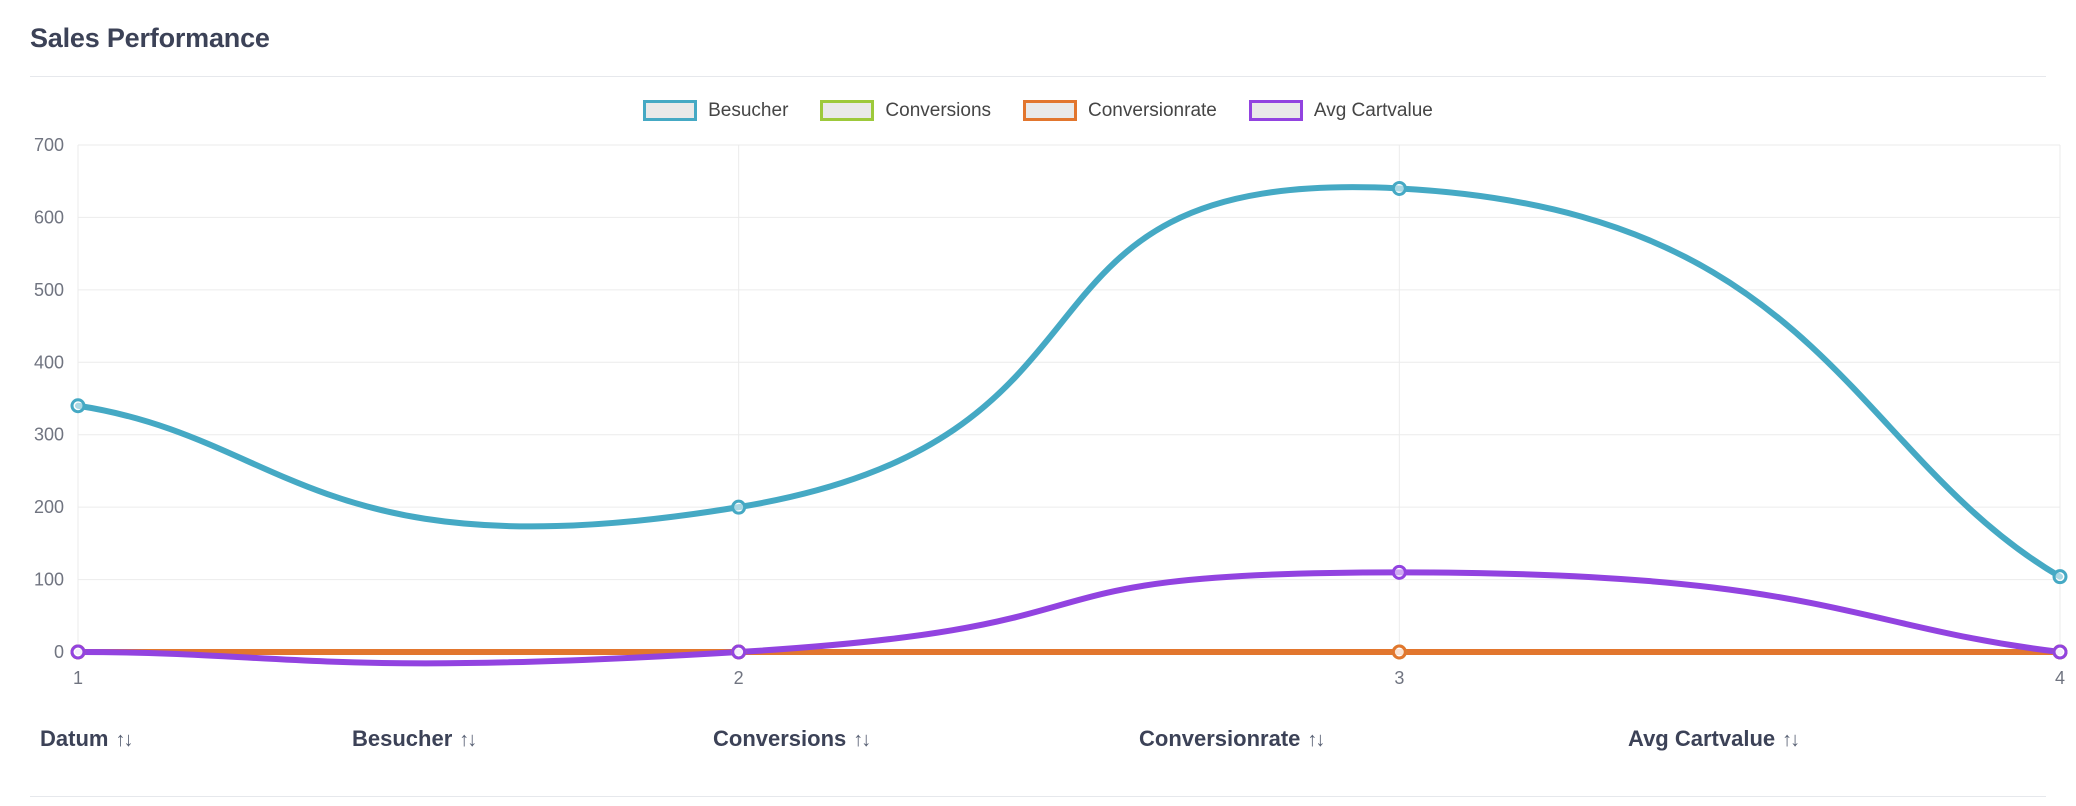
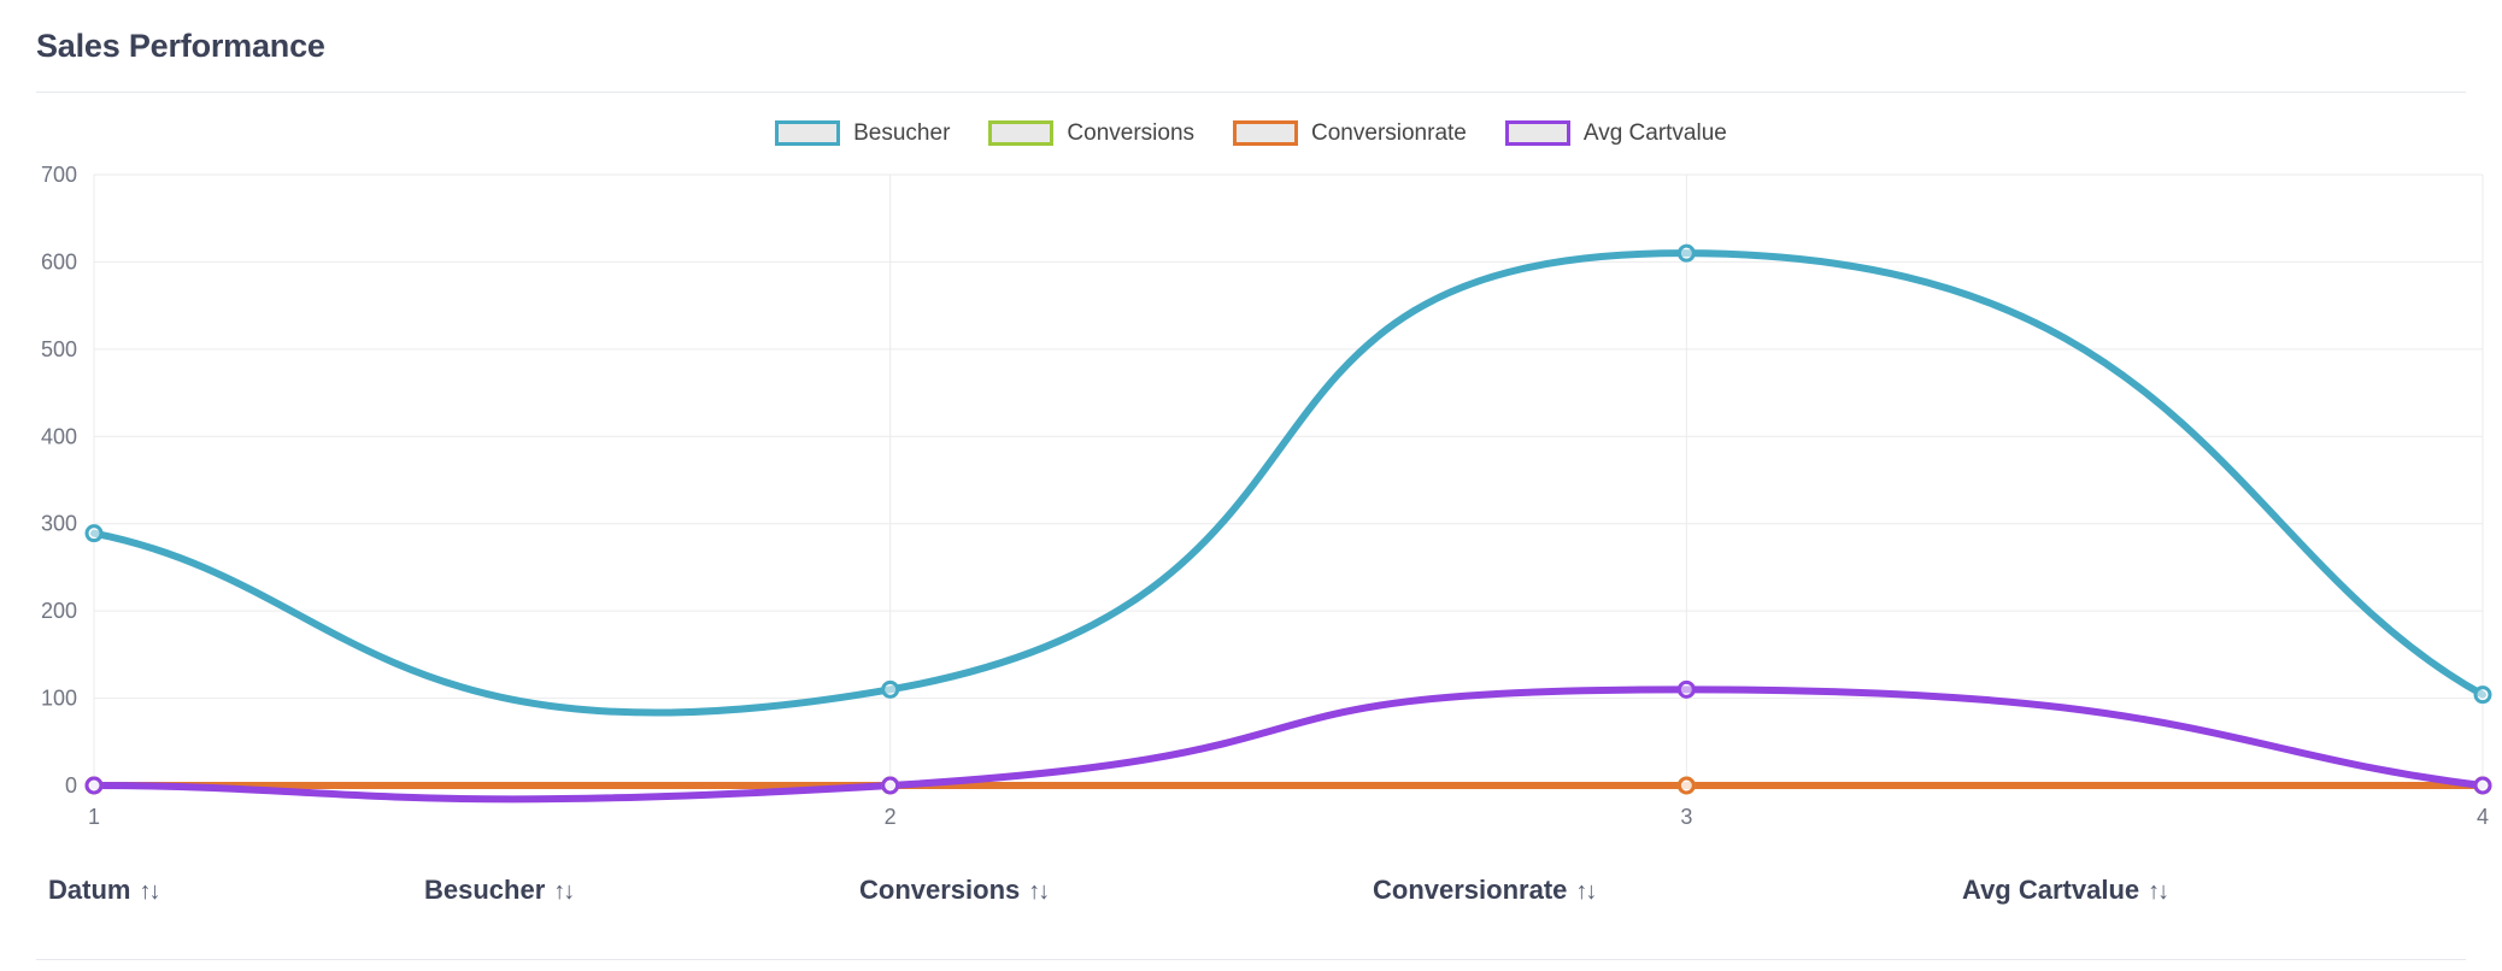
Besucher/1: 340 -> 290
Besucher/2: 200 -> 110
Besucher/3: 640 -> 610
